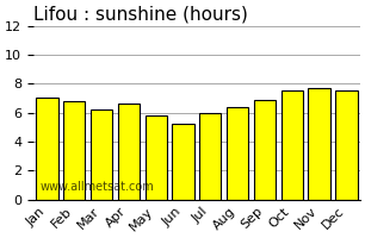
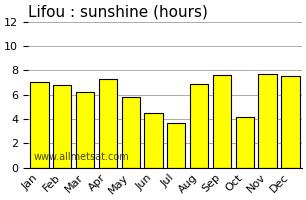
Apr: 6.6 -> 7.3
Jun: 5.2 -> 4.5
Jul: 6.0 -> 3.7
Aug: 6.4 -> 6.9
Sep: 6.9 -> 7.6
Oct: 7.5 -> 4.2
